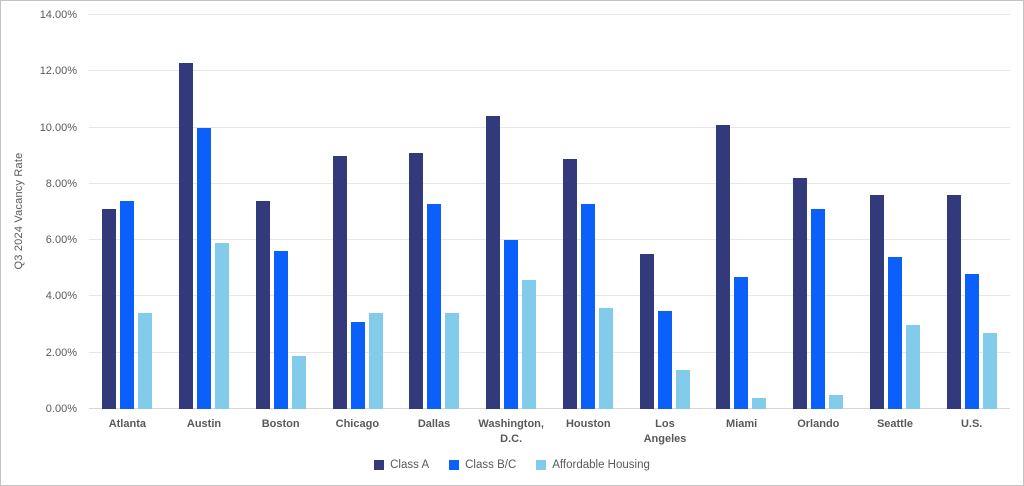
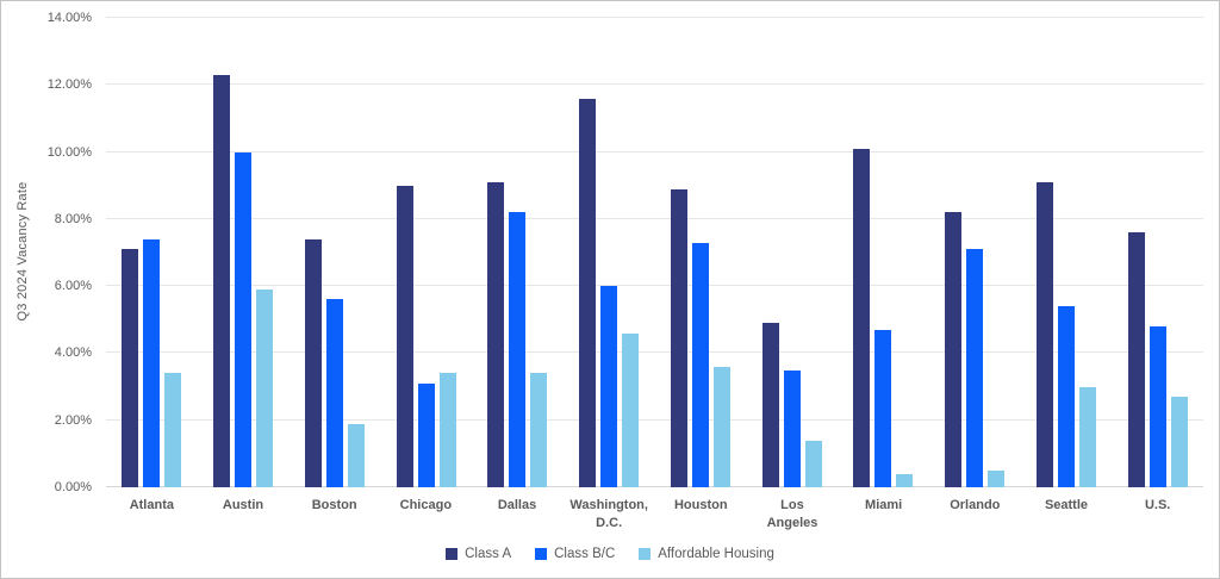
Class B/C/Dallas: 7.3% -> 8.2%
Class A/Washington, D.C.: 10.4% -> 11.6%
Class A/Los Angeles: 5.5% -> 4.9%
Class A/Seattle: 7.6% -> 9.1%
